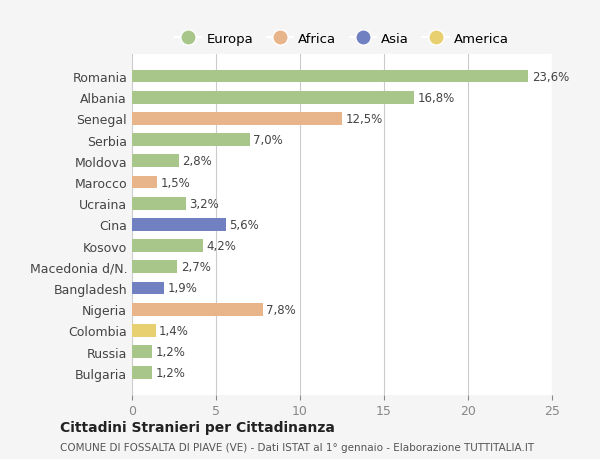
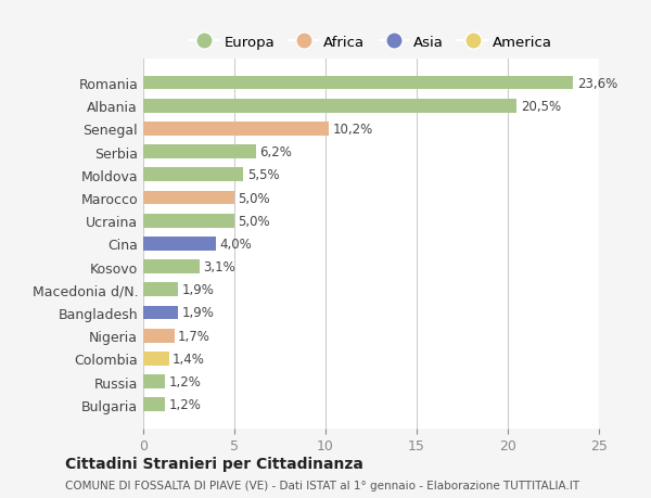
Albania: 16,8% -> 20,5%
Senegal: 12,5% -> 10,2%
Serbia: 7,0% -> 6,2%
Moldova: 2,8% -> 5,5%
Marocco: 1,5% -> 5,0%
Ucraina: 3,2% -> 5,0%
Cina: 5,6% -> 4,0%
Kosovo: 4,2% -> 3,1%
Macedonia d/N.: 2,7% -> 1,9%
Nigeria: 7,8% -> 1,7%
